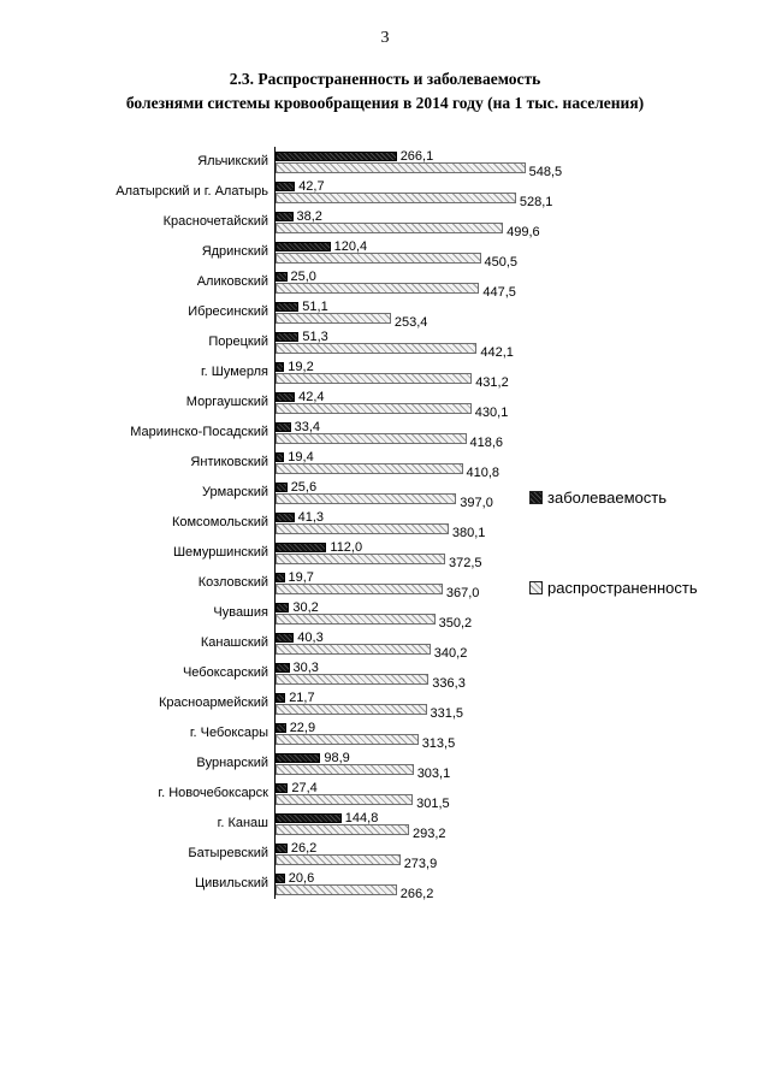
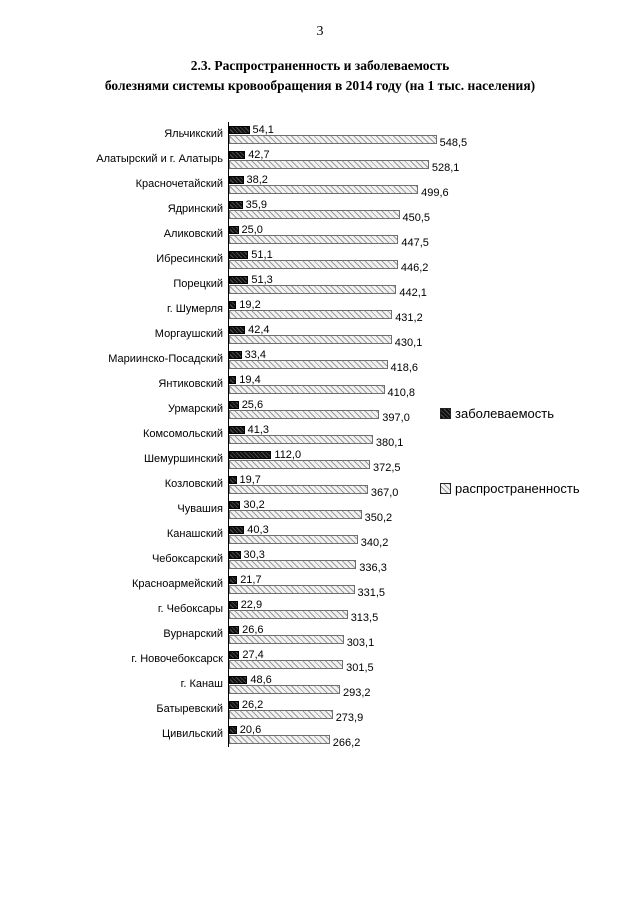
заболеваемость/Яльчикский: 266,1 -> 54,1
заболеваемость/Ядринский: 120,4 -> 35,9
распространенность/Ибресинский: 253,4 -> 446,2
заболеваемость/Вурнарский: 98,9 -> 26,6
заболеваемость/г. Канаш: 144,8 -> 48,6
